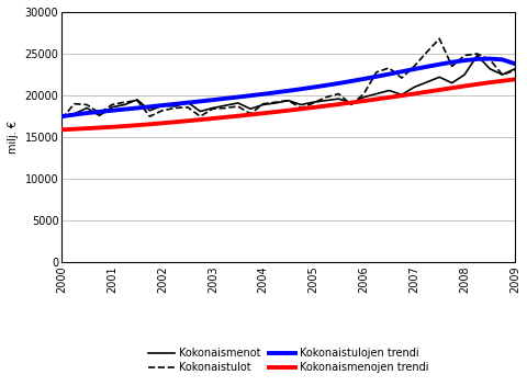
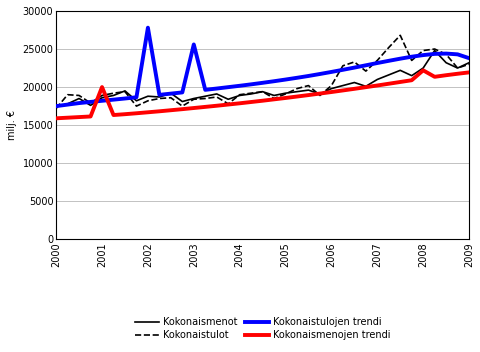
Kokonaismenojen trendi/2001: 16200 -> 20000
Kokonaistulojen trendi/2002: 18800 -> 27800
Kokonaistulojen trendi/2003: 19500 -> 25600
Kokonaismenojen trendi/2008: 21100 -> 22200
